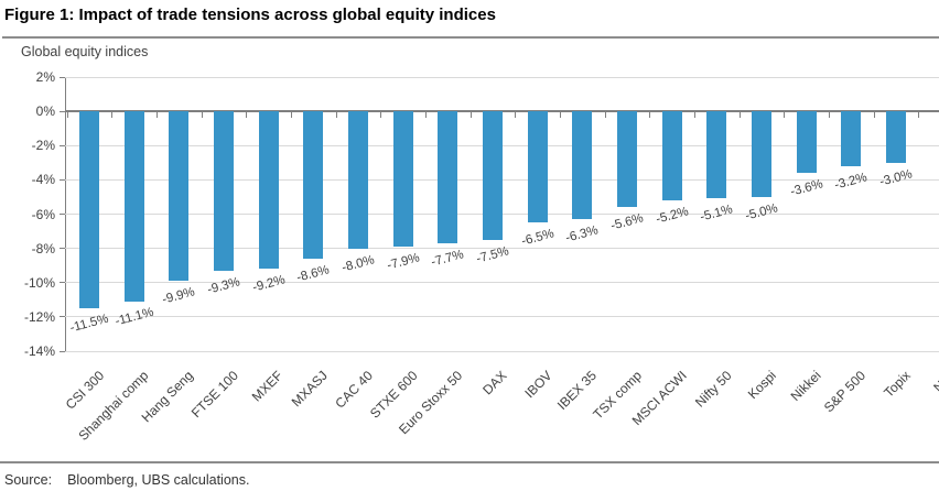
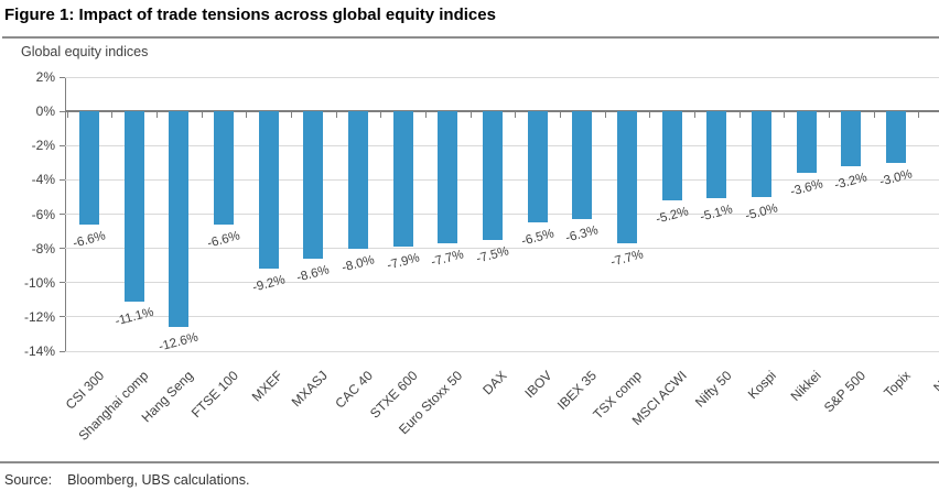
CSI 300: -11.5% -> -6.6%
Hang Seng: -9.9% -> -12.6%
FTSE 100: -9.3% -> -6.6%
TSX comp: -5.6% -> -7.7%
